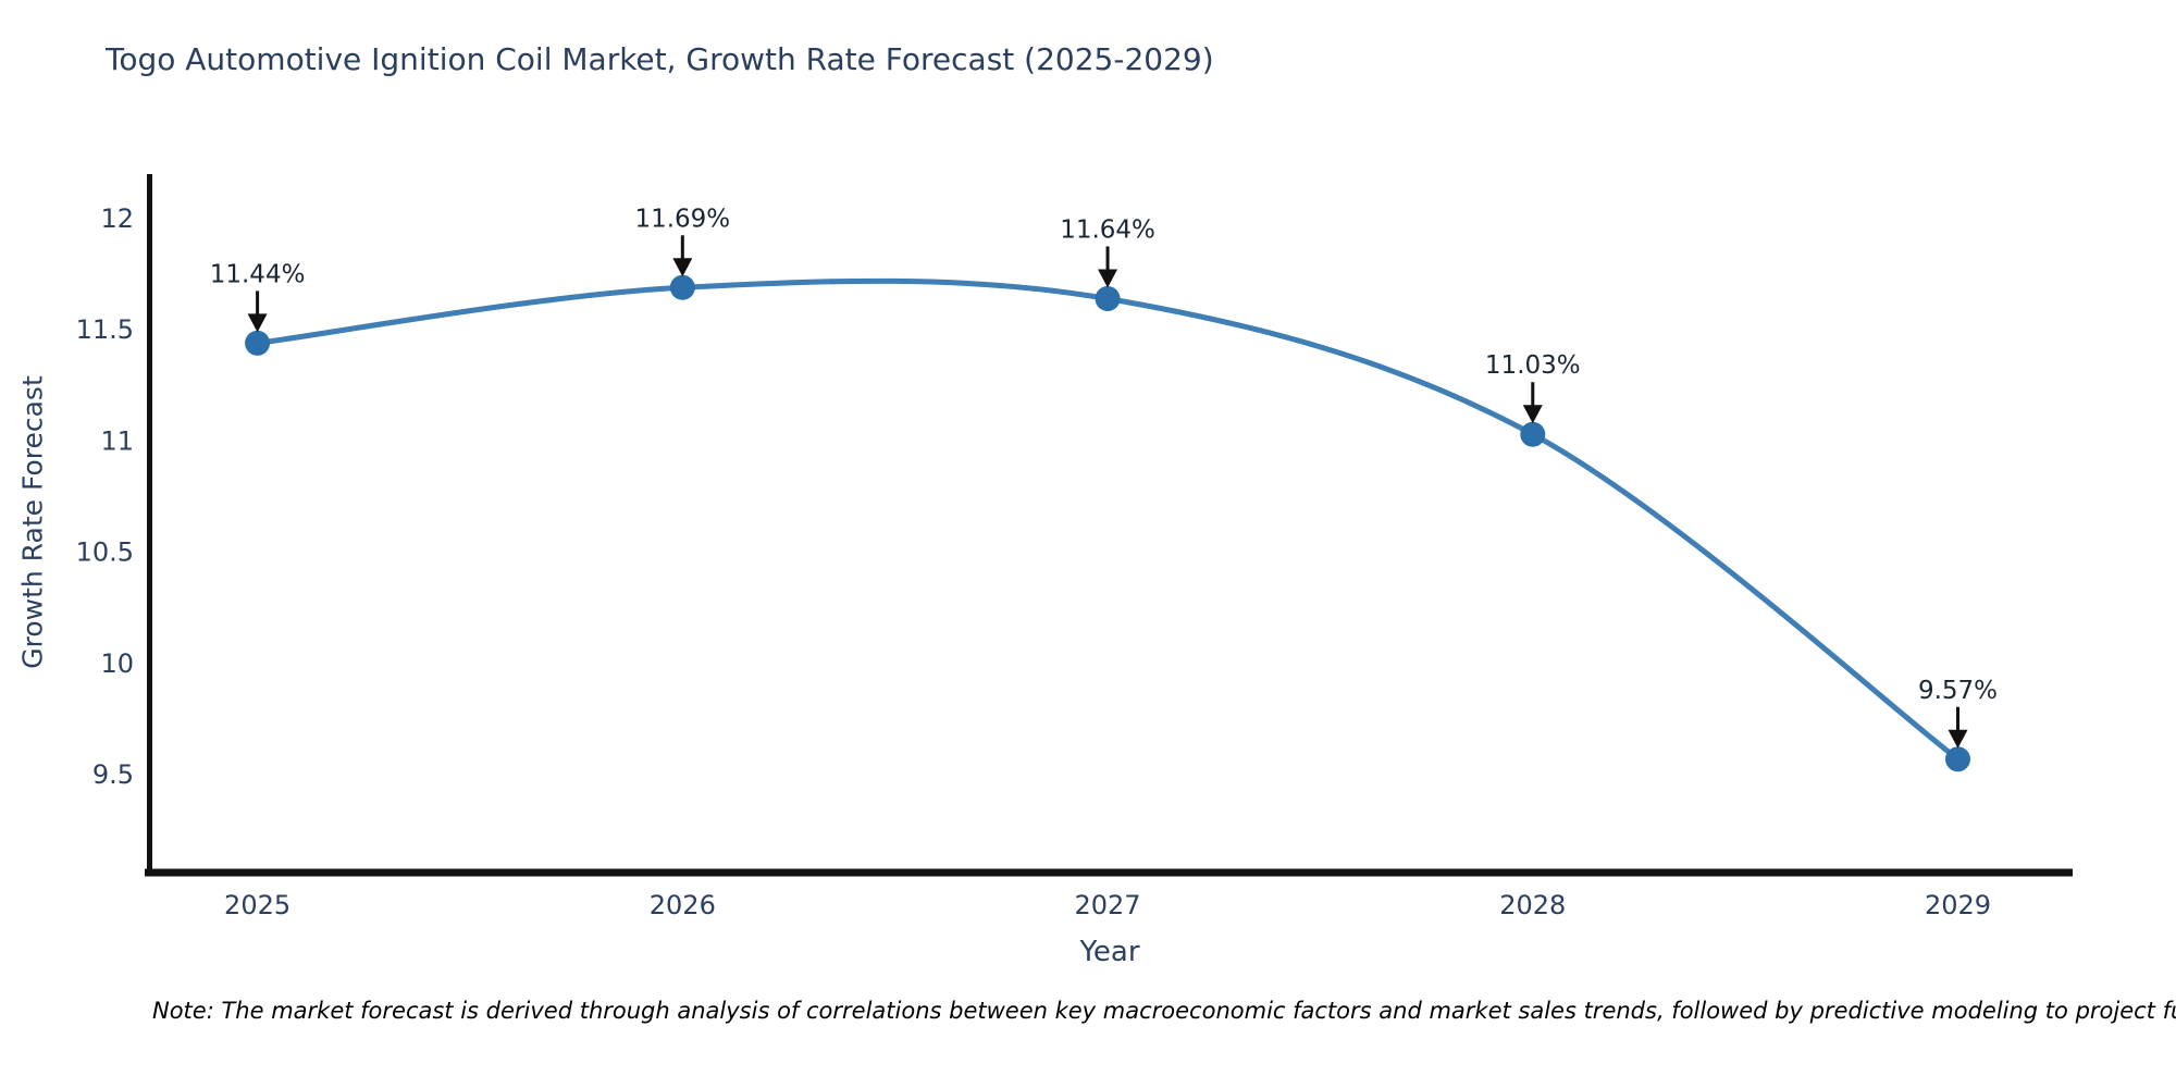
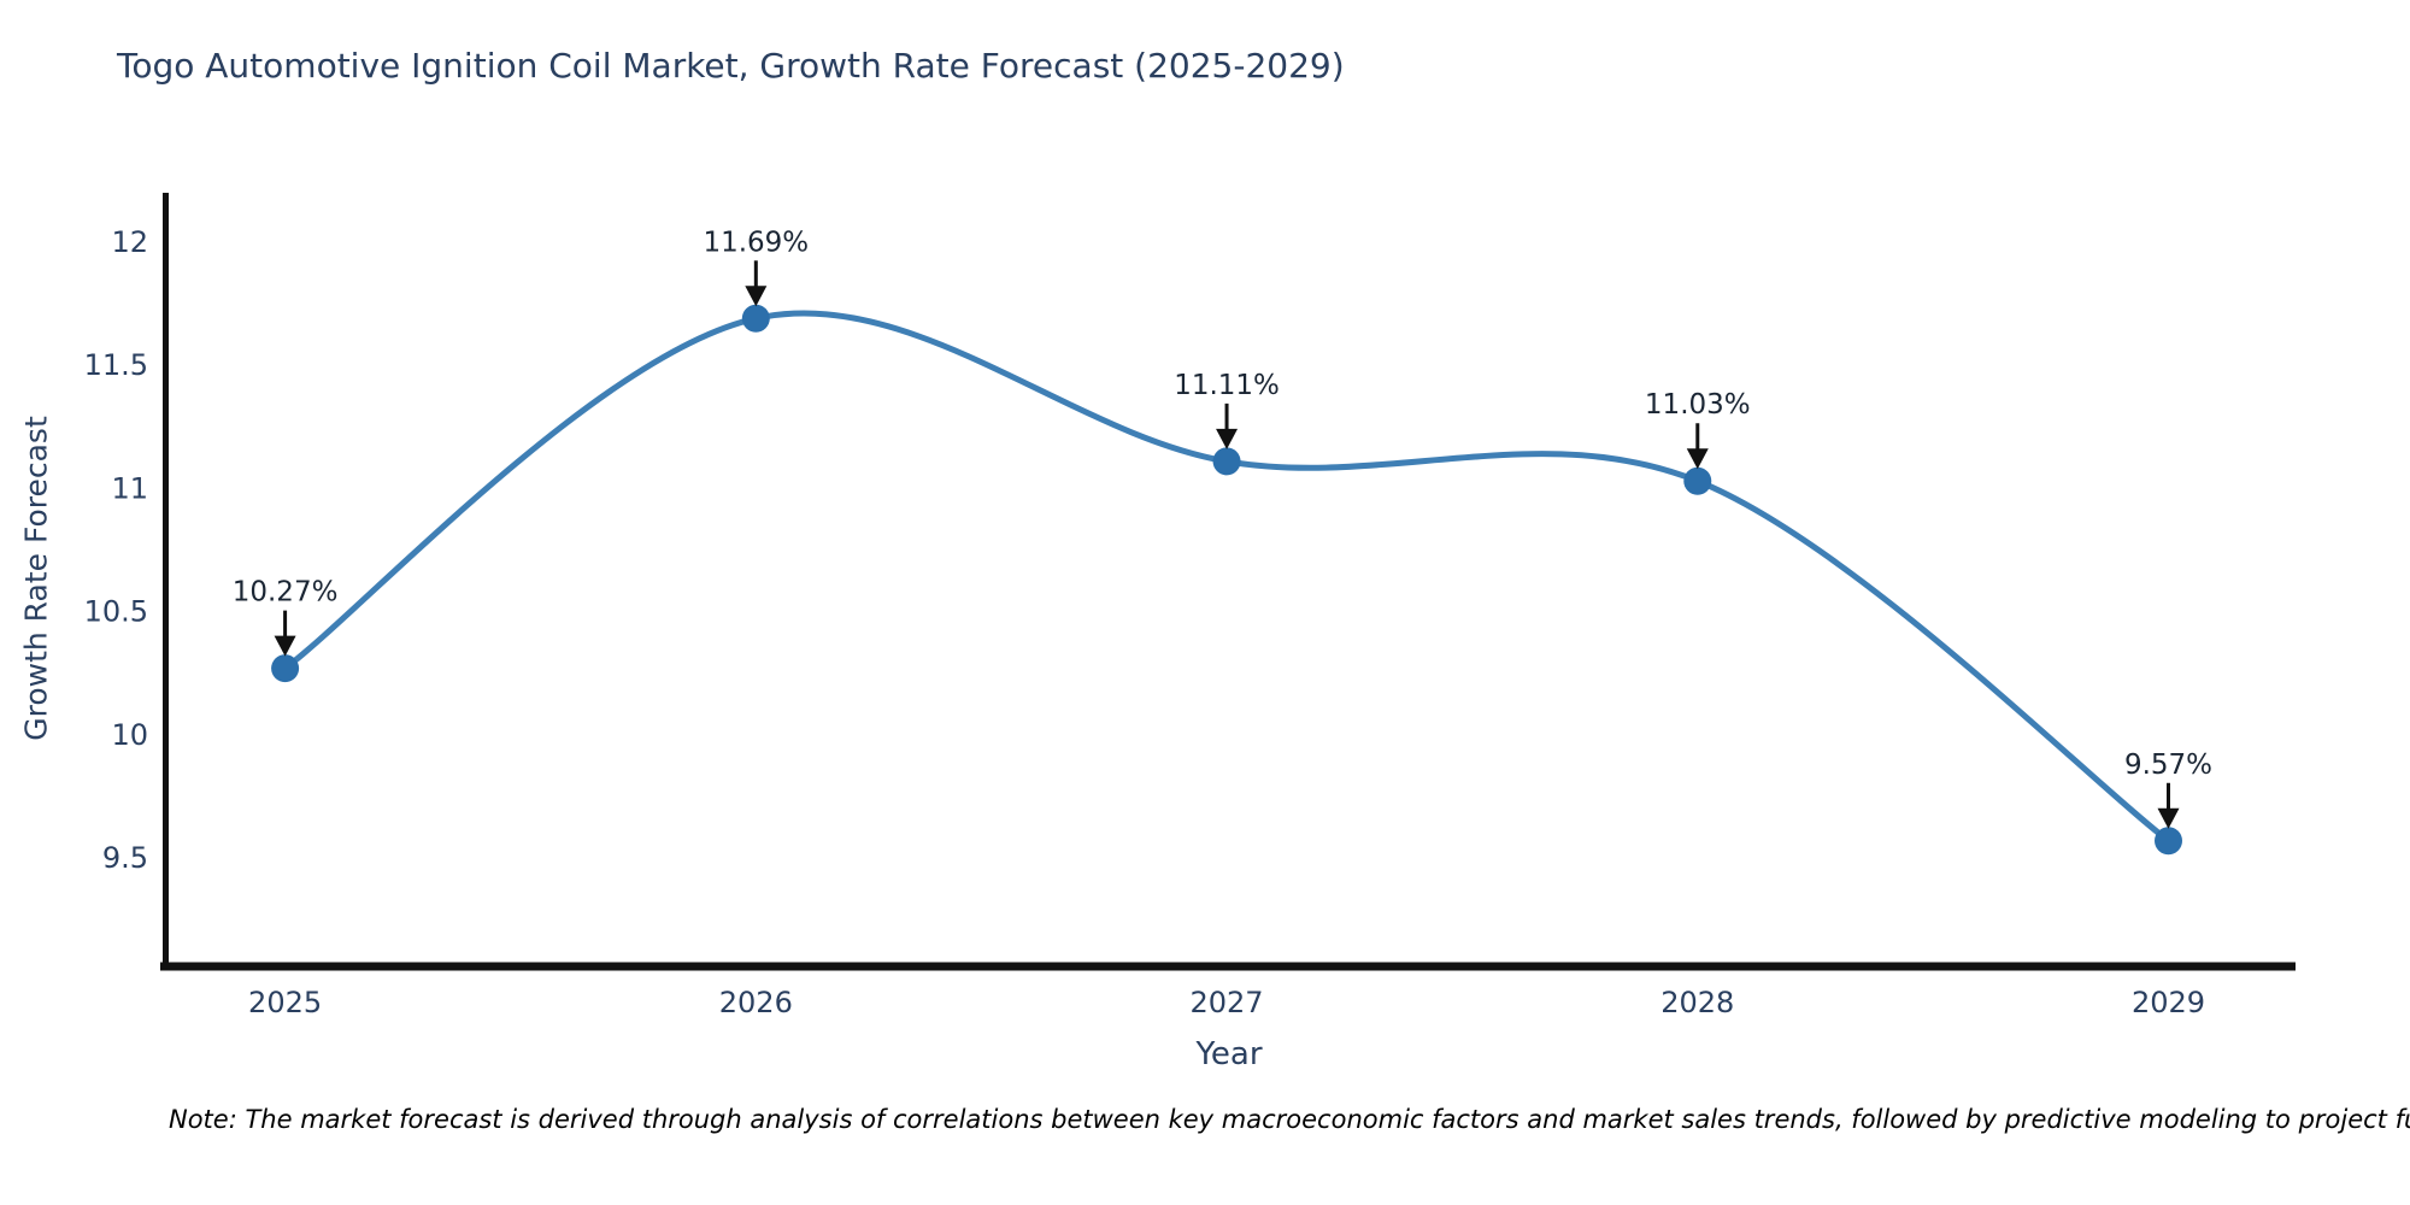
2025: 11.44% -> 10.27%
2027: 11.64% -> 11.11%
